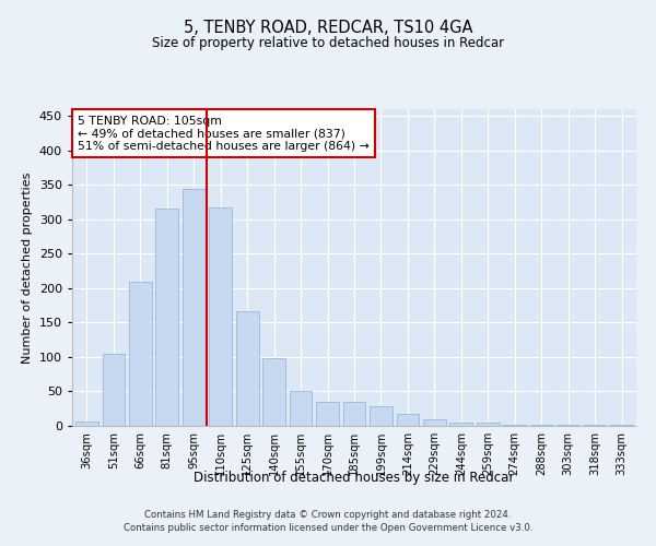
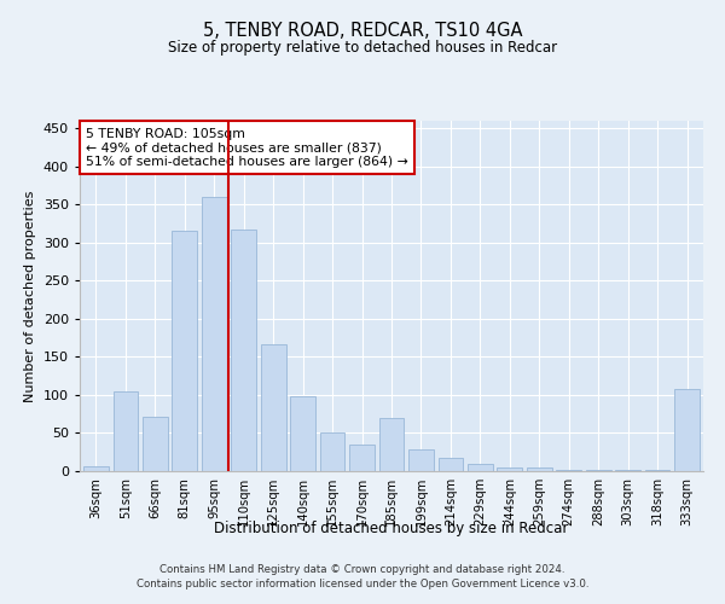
66sqm: 209 -> 72
95sqm: 344 -> 360
185sqm: 35 -> 70
333sqm: 1 -> 108
